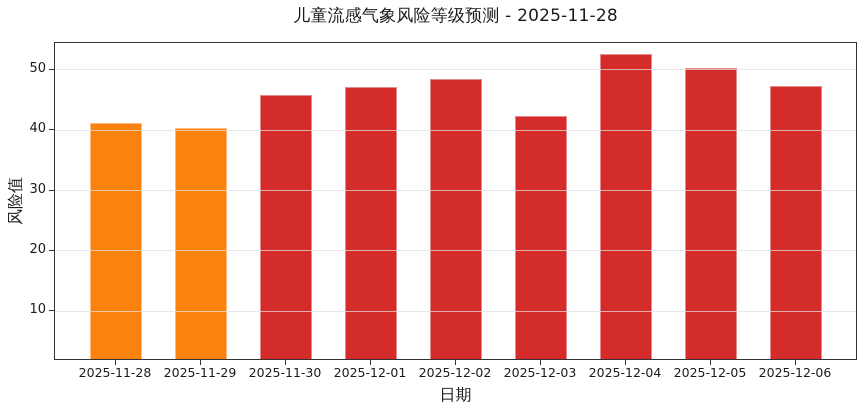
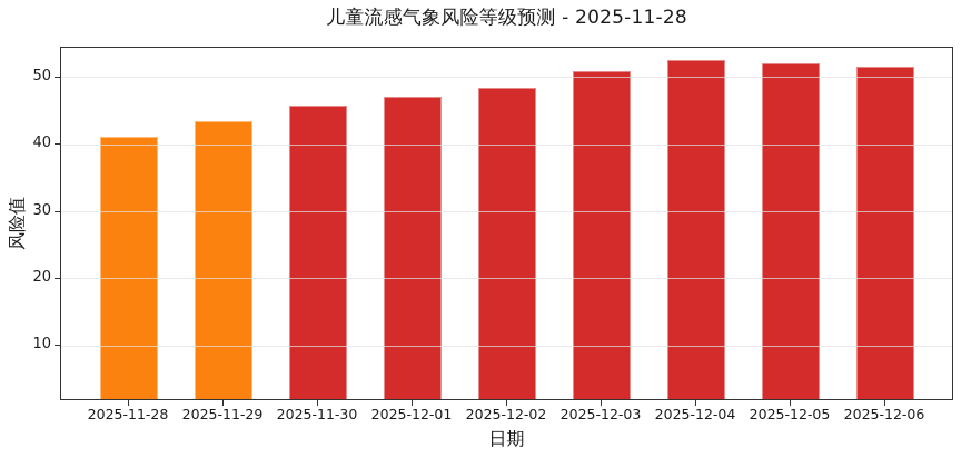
2025-11-29: 40 -> 43
2025-12-03: 42 -> 51
2025-12-05: 50 -> 52
2025-12-06: 47 -> 51
